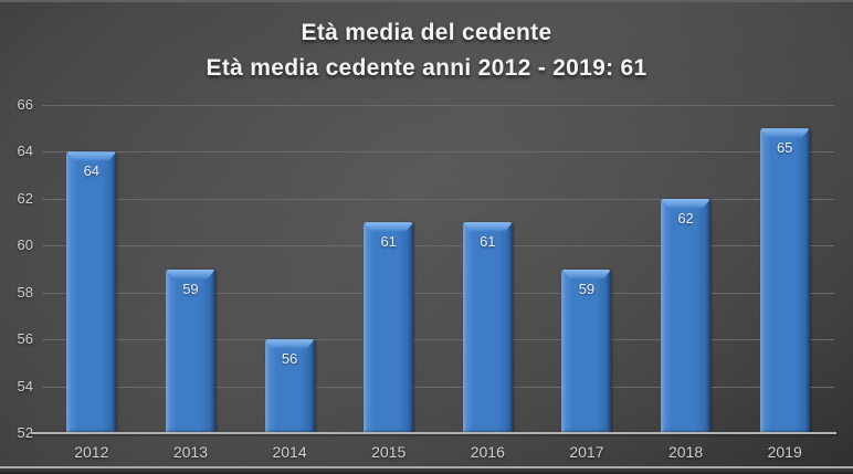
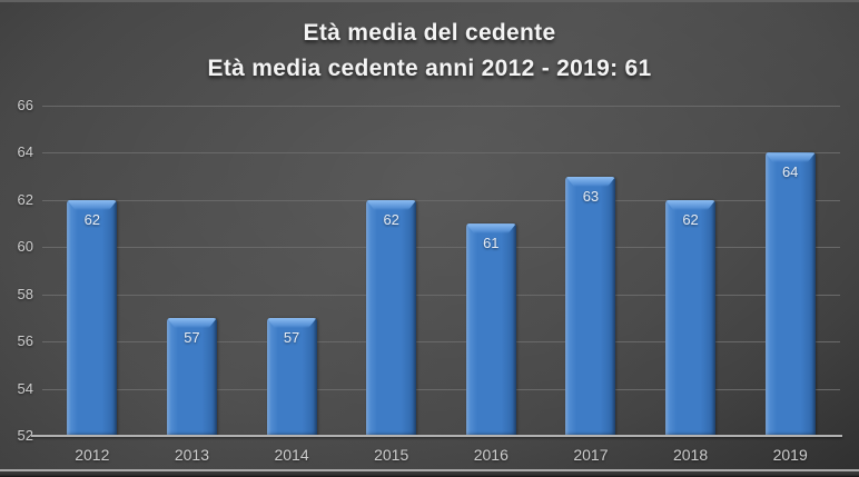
2012: 64 -> 62
2013: 59 -> 57
2014: 56 -> 57
2015: 61 -> 62
2017: 59 -> 63
2019: 65 -> 64
